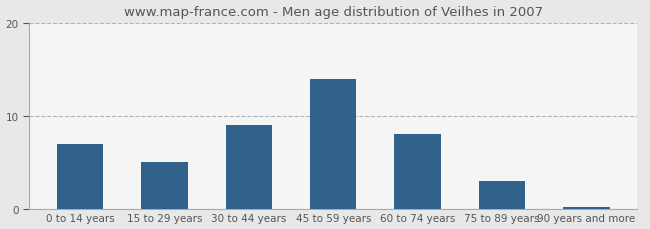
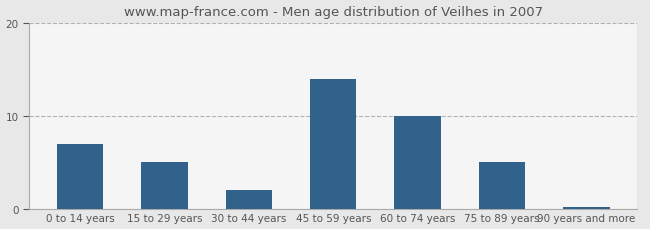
30 to 44 years: 9.0 -> 2.0
60 to 74 years: 8.0 -> 10.0
75 to 89 years: 3.0 -> 5.0
